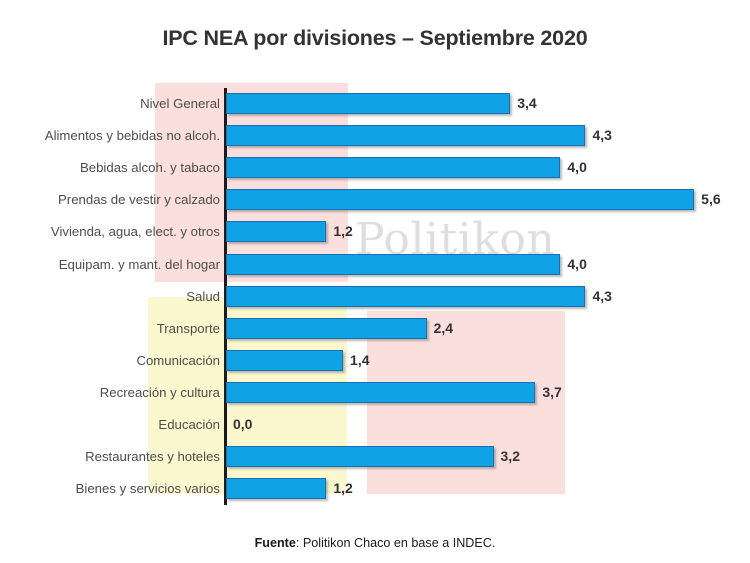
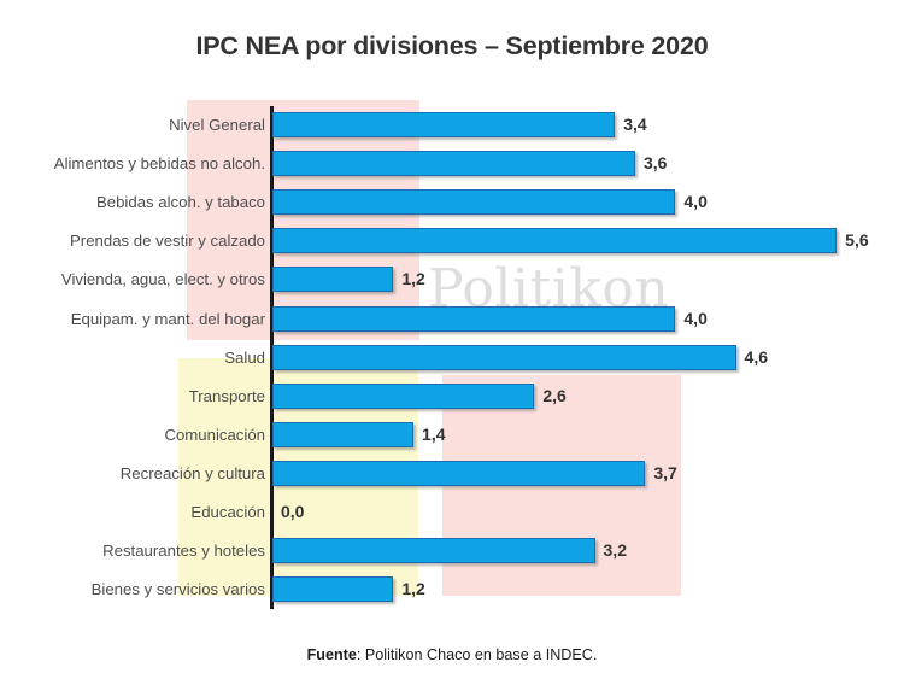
Alimentos y bebidas no alcoh.: 4,3 -> 3,6
Salud: 4,3 -> 4,6
Transporte: 2,4 -> 2,6
